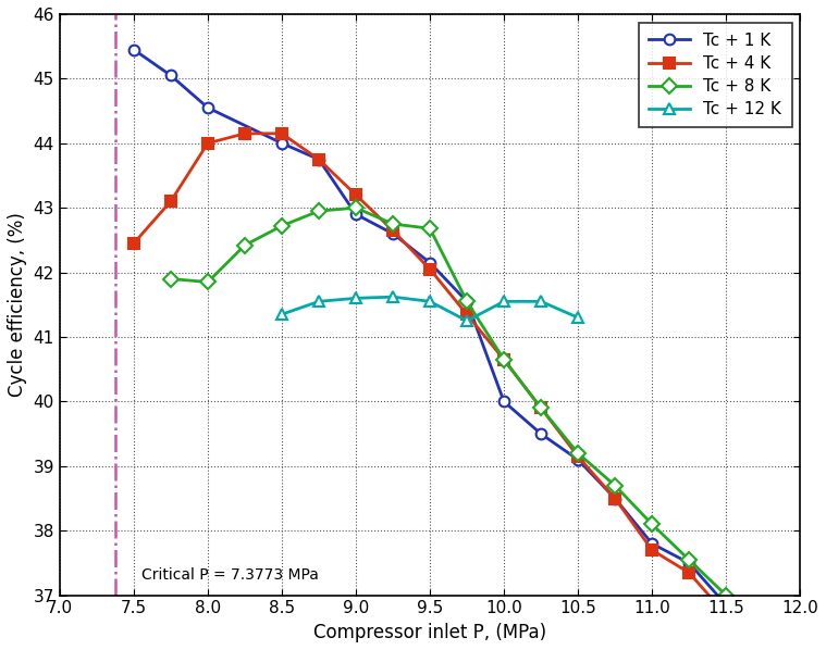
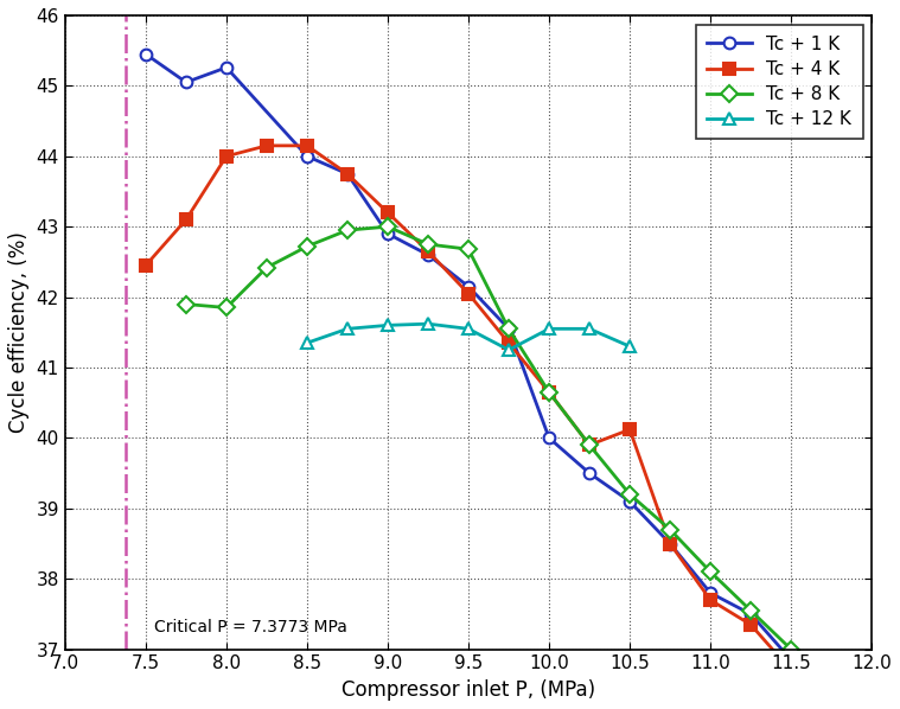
Tc + 1 K/8.0: 44.55 -> 45.26
Tc + 4 K/10.5: 39.15 -> 40.12
